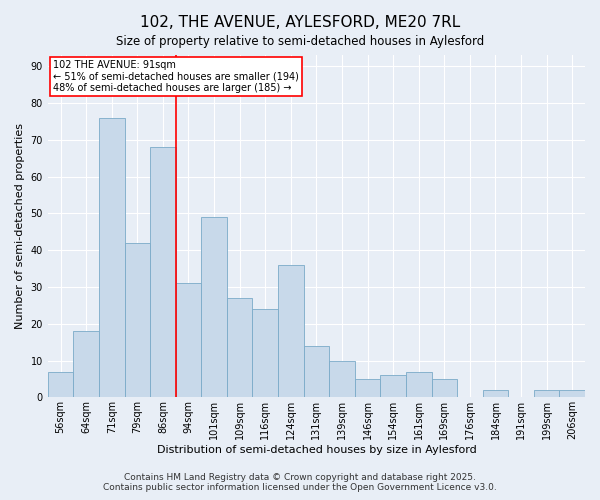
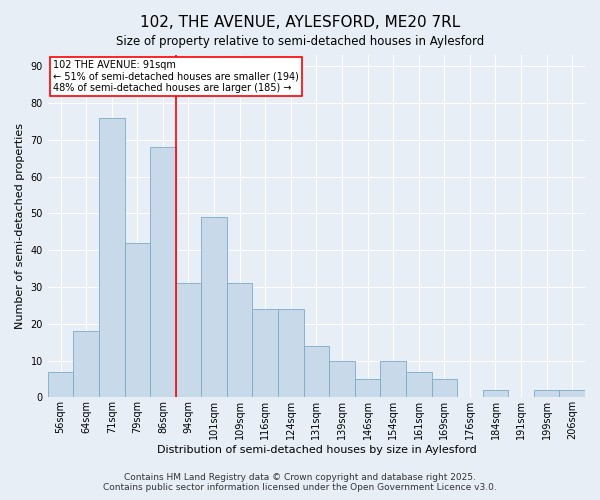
109sqm: 27 -> 31
124sqm: 36 -> 24
154sqm: 6 -> 10
